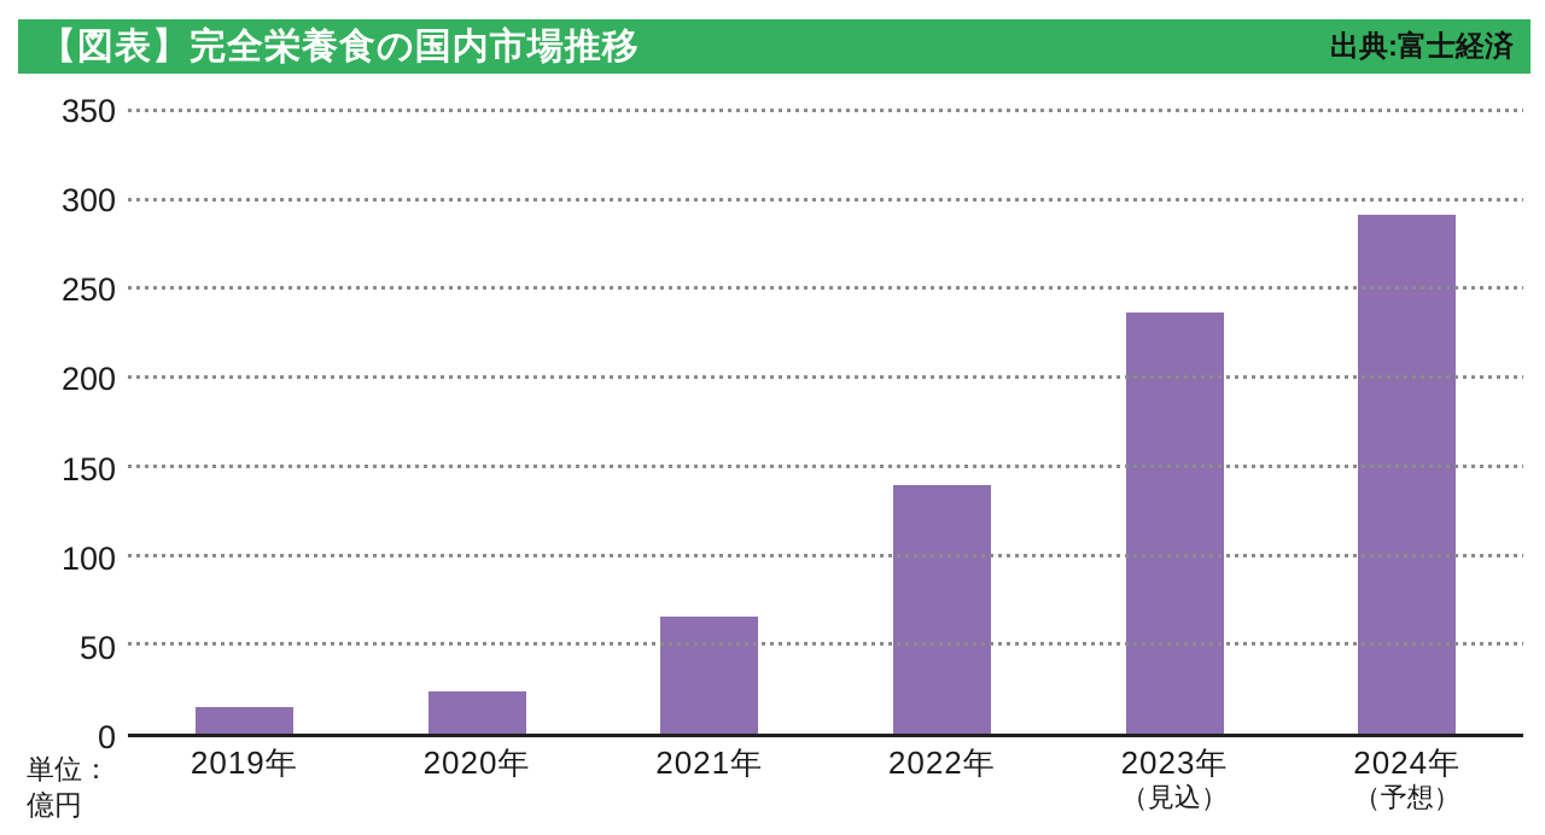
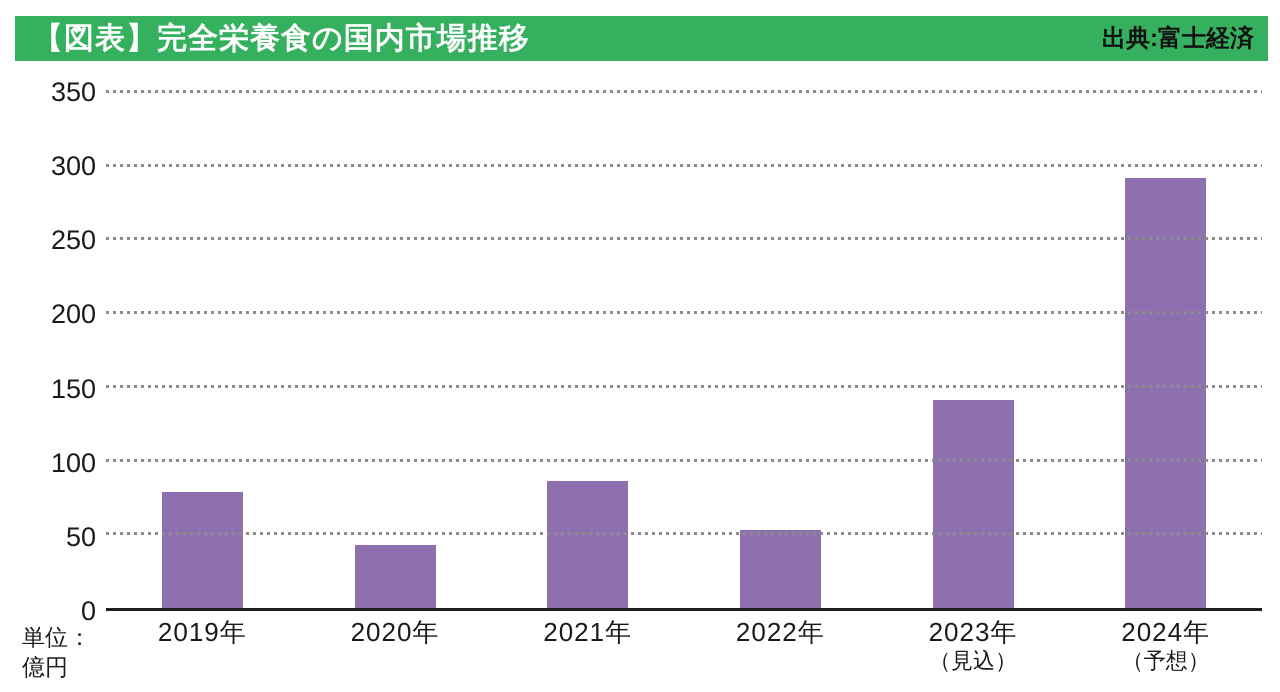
2019年: 15 -> 79
2020年: 24 -> 43
2021年: 66 -> 86
2022年: 140 -> 53
2023年: 237 -> 141
